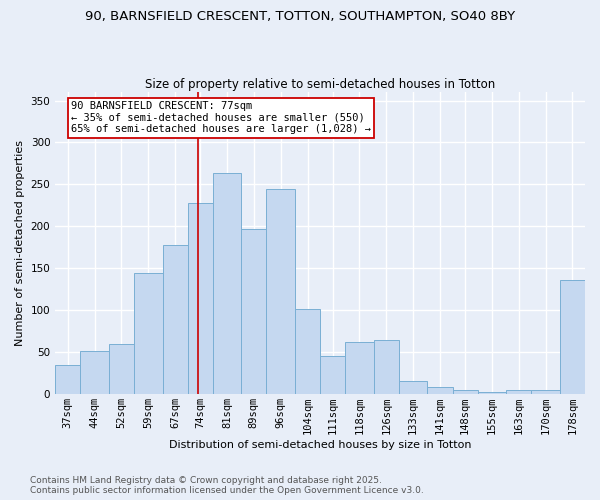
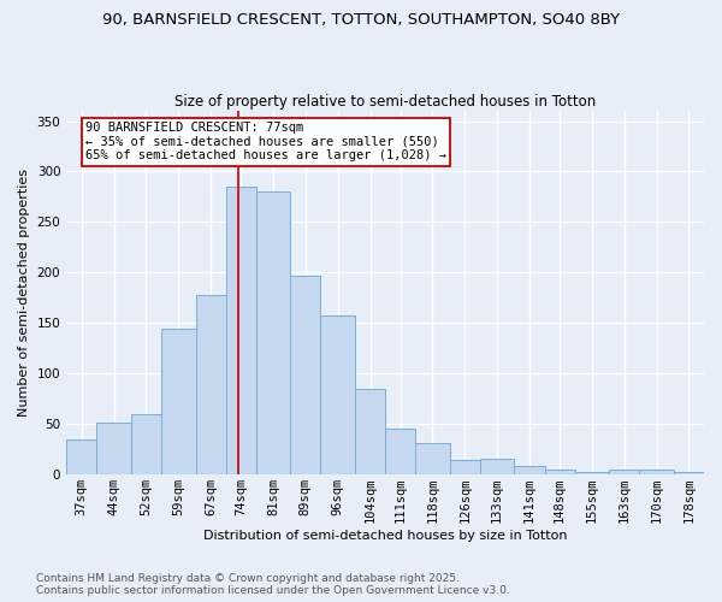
74sqm: 228 -> 285
81sqm: 264 -> 280
96sqm: 244 -> 158
104sqm: 102 -> 85
118sqm: 62 -> 31
126sqm: 64 -> 14
178sqm: 136 -> 2
